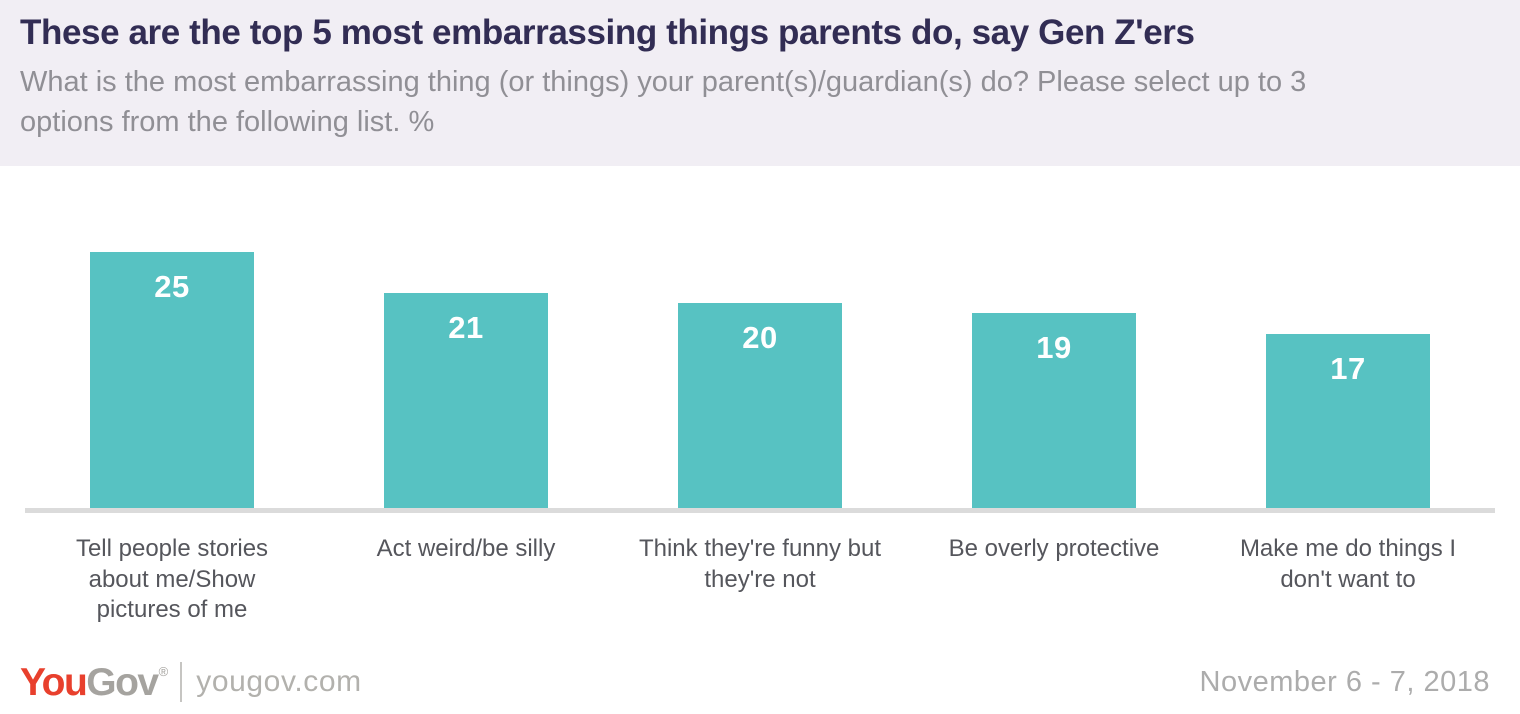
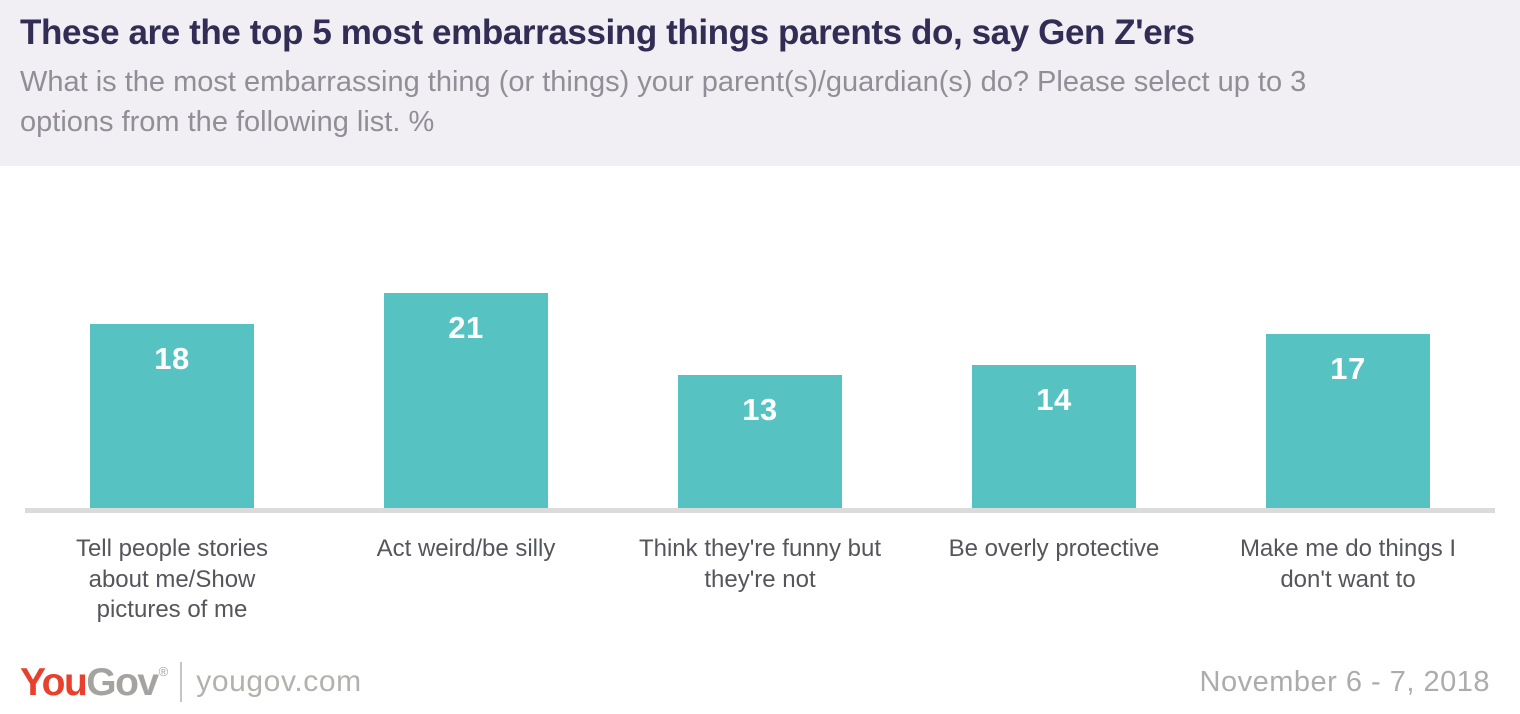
Tell people stories about me/Show pictures of me: 25 -> 18
Think they're funny but they're not: 20 -> 13
Be overly protective: 19 -> 14
